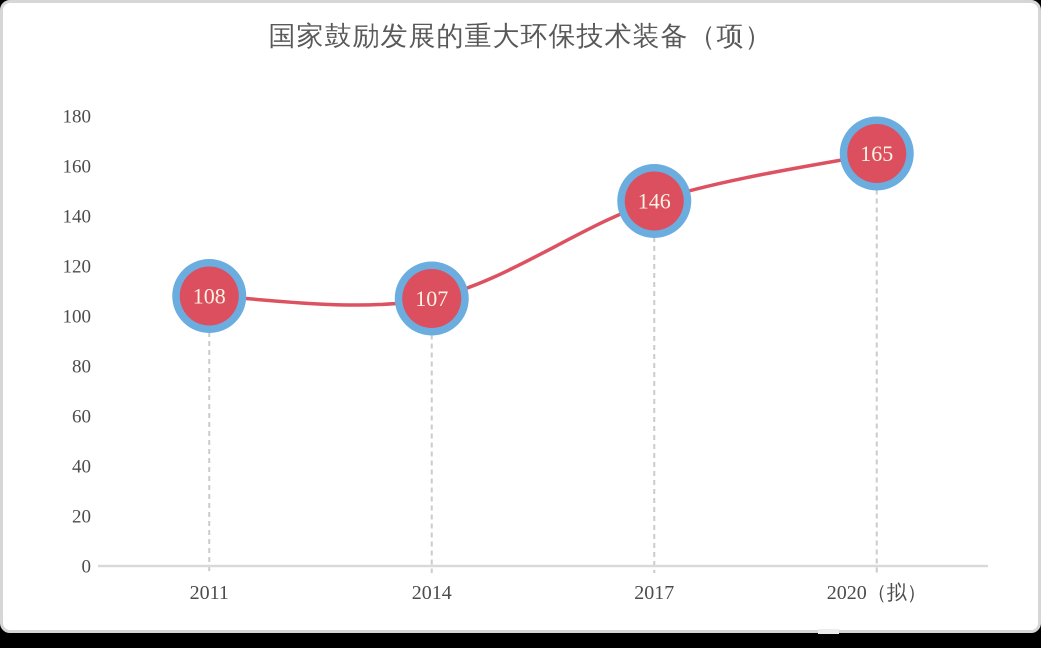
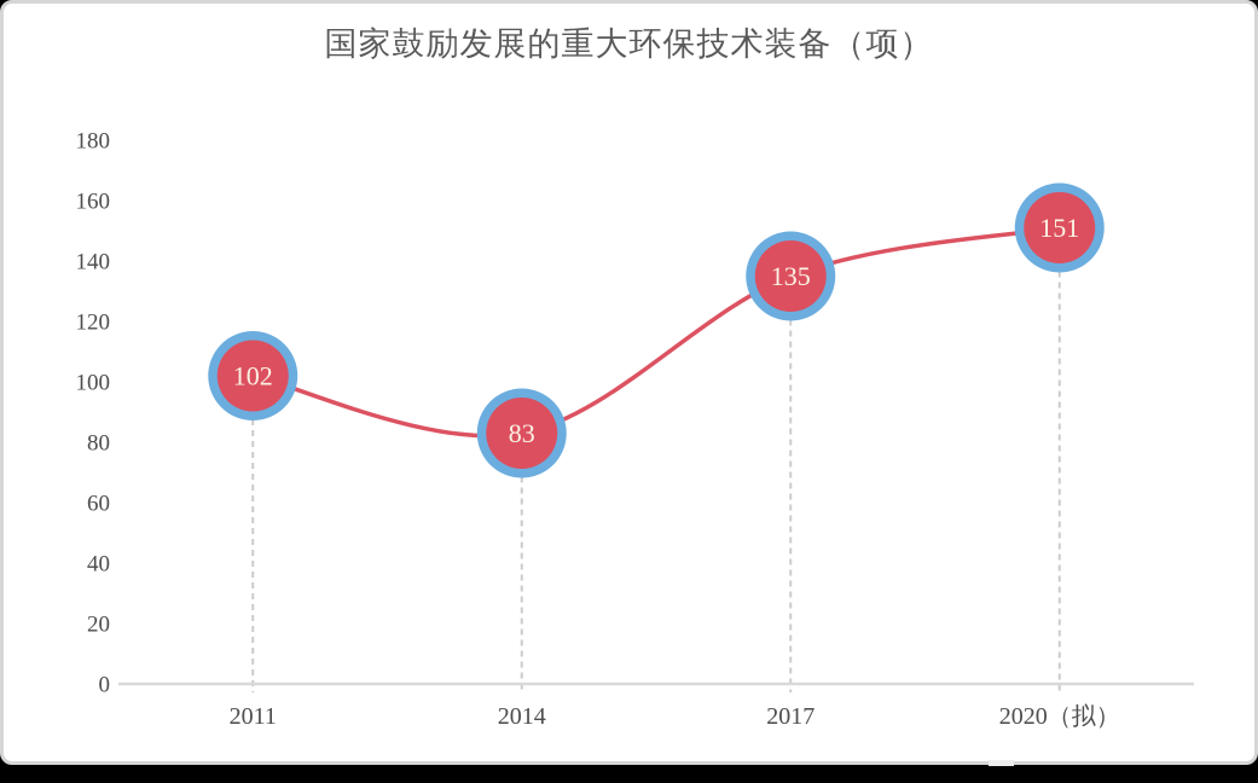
2011: 108 -> 102
2014: 107 -> 83
2017: 146 -> 135
2020（拟）: 165 -> 151
